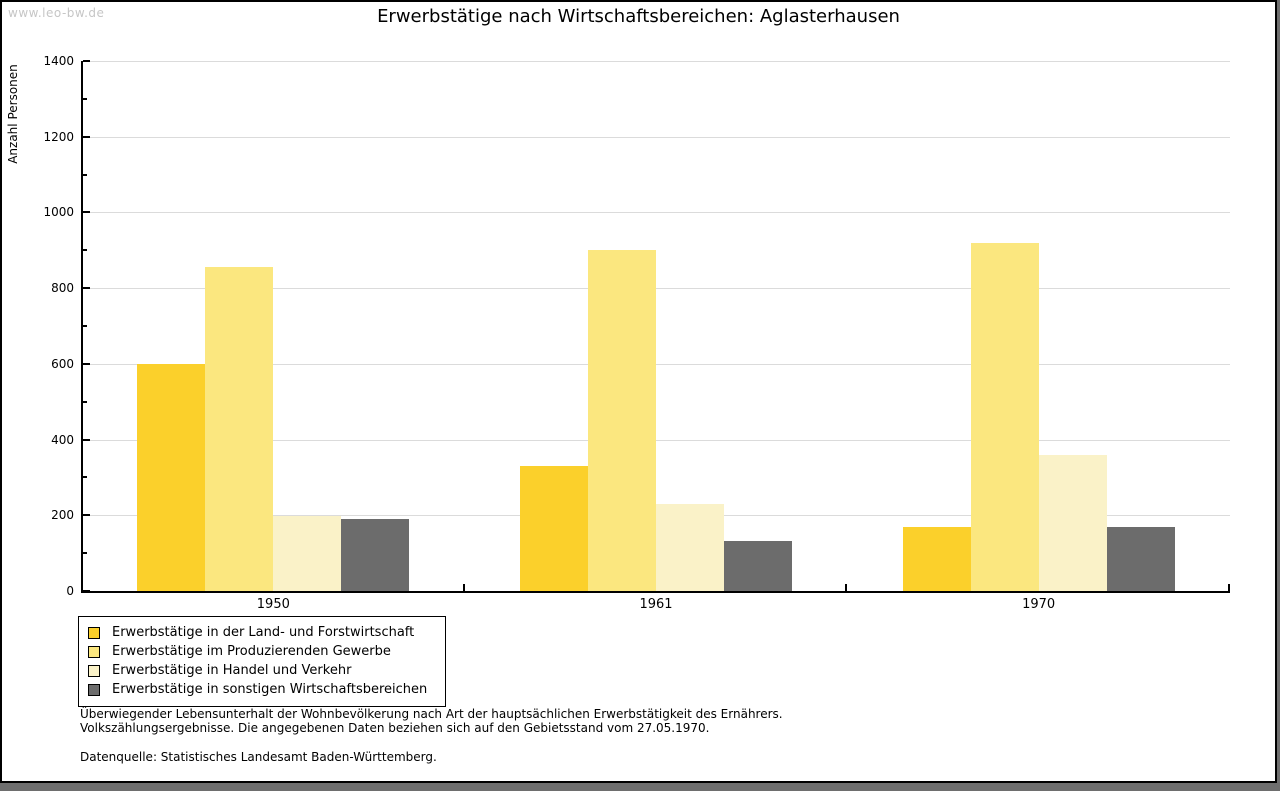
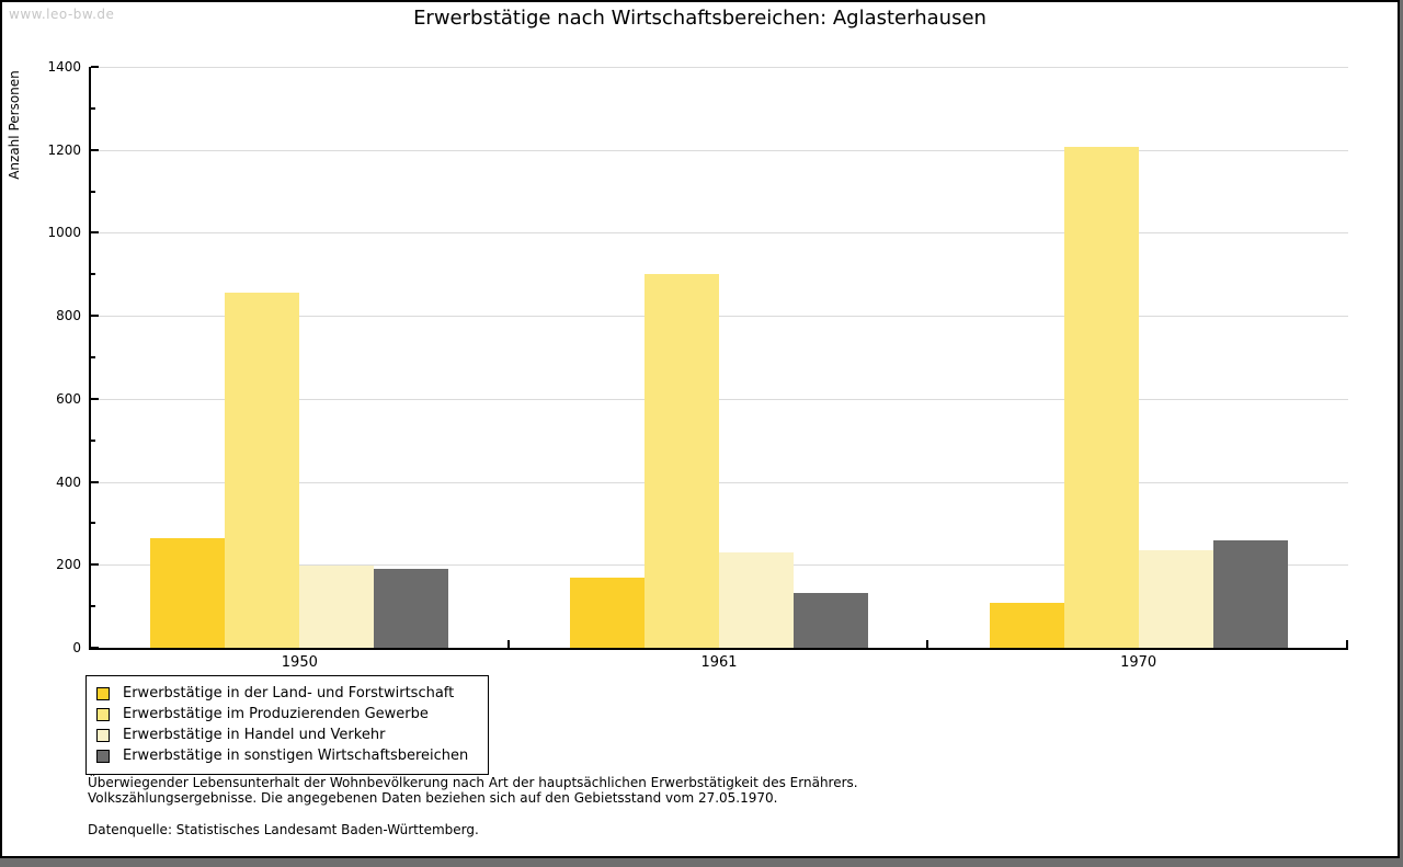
Erwerbstätige in der Land- und Forstwirtschaft/1950: 600 -> 260
Erwerbstätige in der Land- und Forstwirtschaft/1961: 330 -> 170
Erwerbstätige in der Land- und Forstwirtschaft/1970: 170 -> 110
Erwerbstätige im Produzierenden Gewerbe/1970: 920 -> 1210
Erwerbstätige in Handel und Verkehr/1970: 360 -> 230
Erwerbstätige in sonstigen Wirtschaftsbereichen/1970: 170 -> 260
